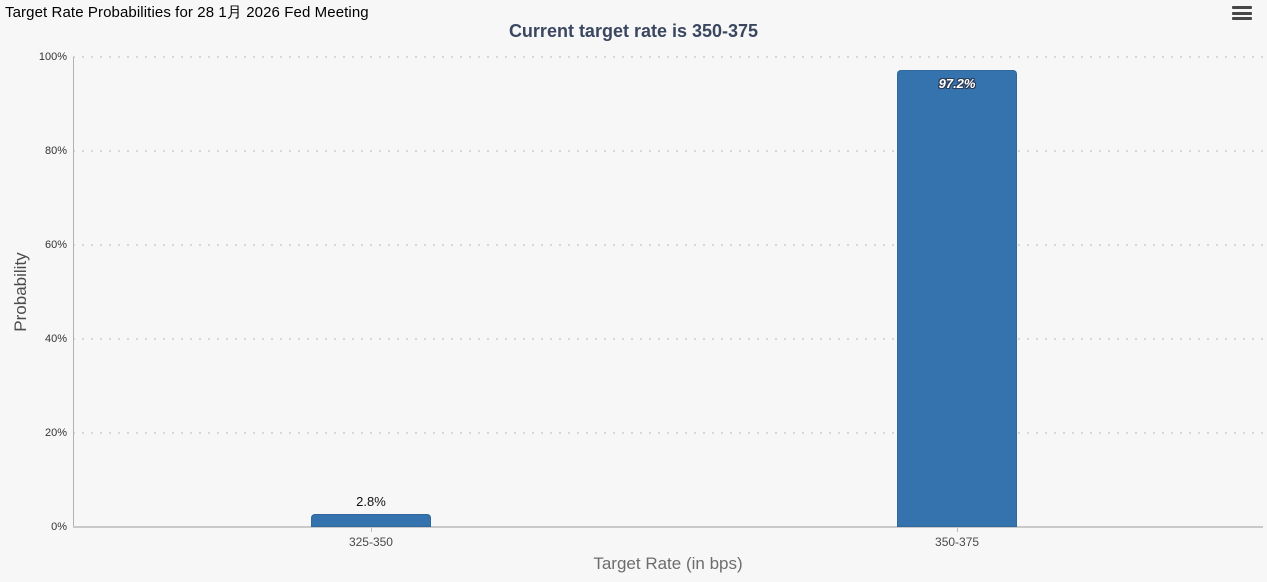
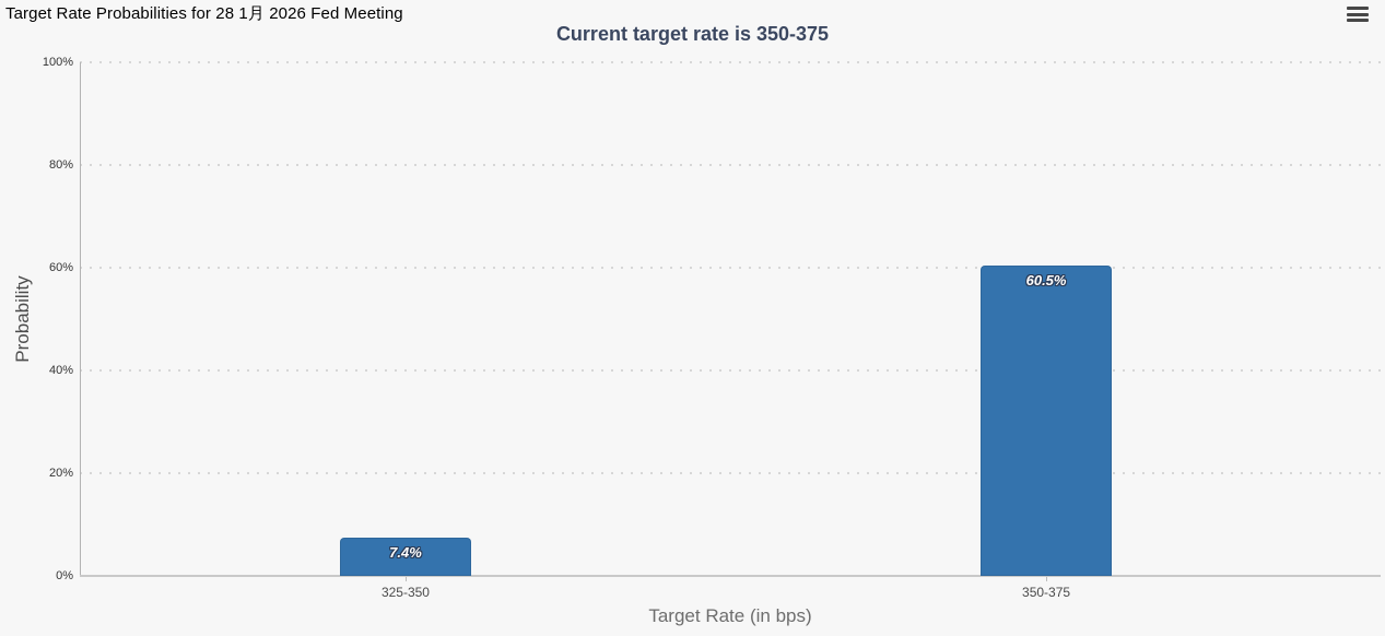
325-350: 2.8% -> 7.4%
350-375: 97.2% -> 60.5%
